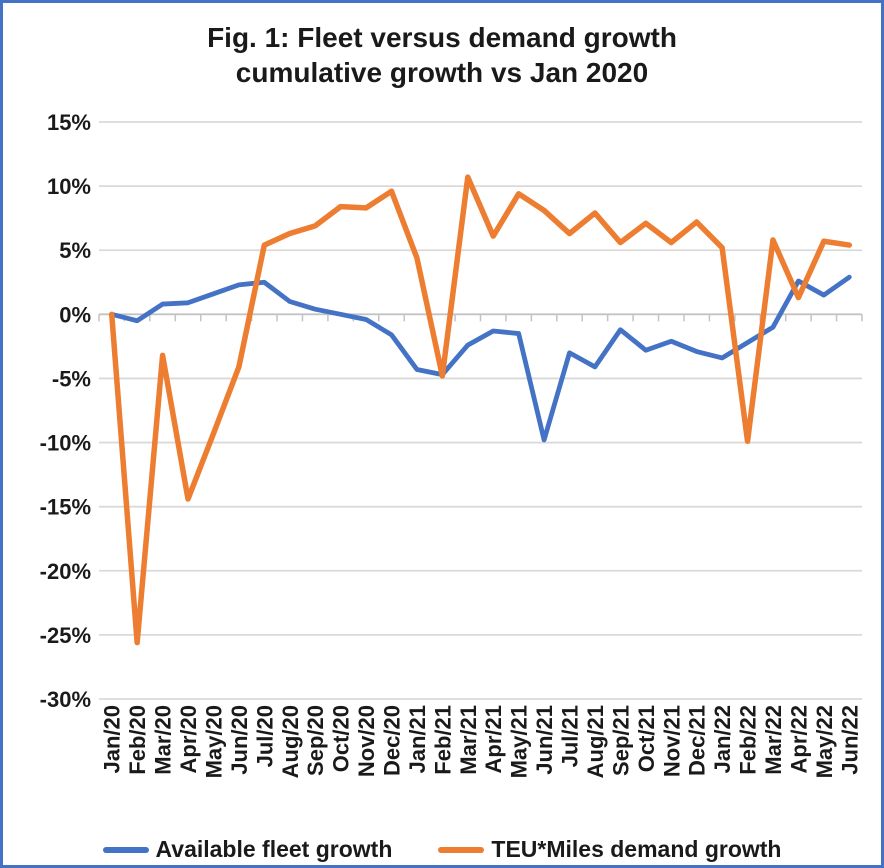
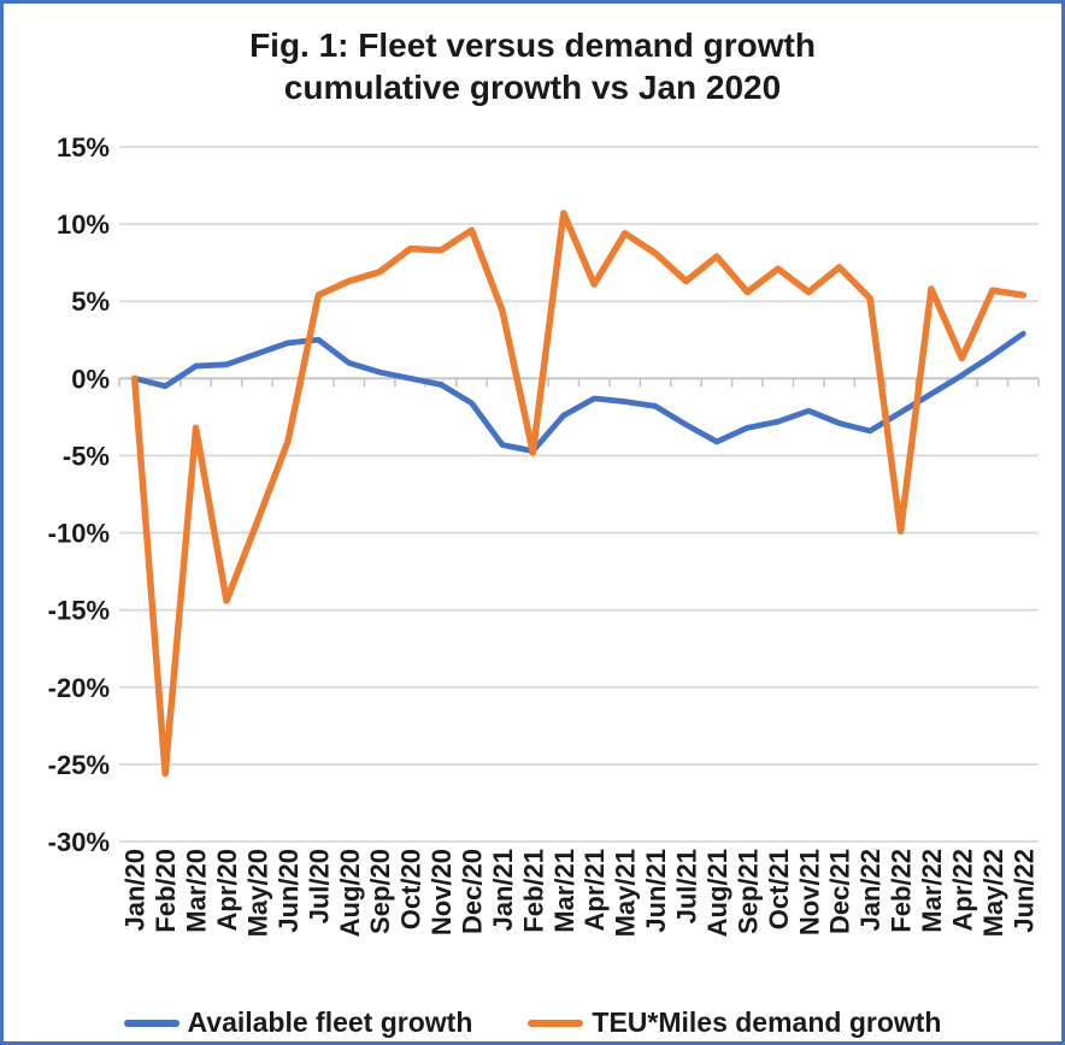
Available fleet growth/Jun/21: -9.8% -> -1.8%
Available fleet growth/Sep/21: -1.2% -> -3.2%
Available fleet growth/Apr/22: 2.6% -> 0.2%
